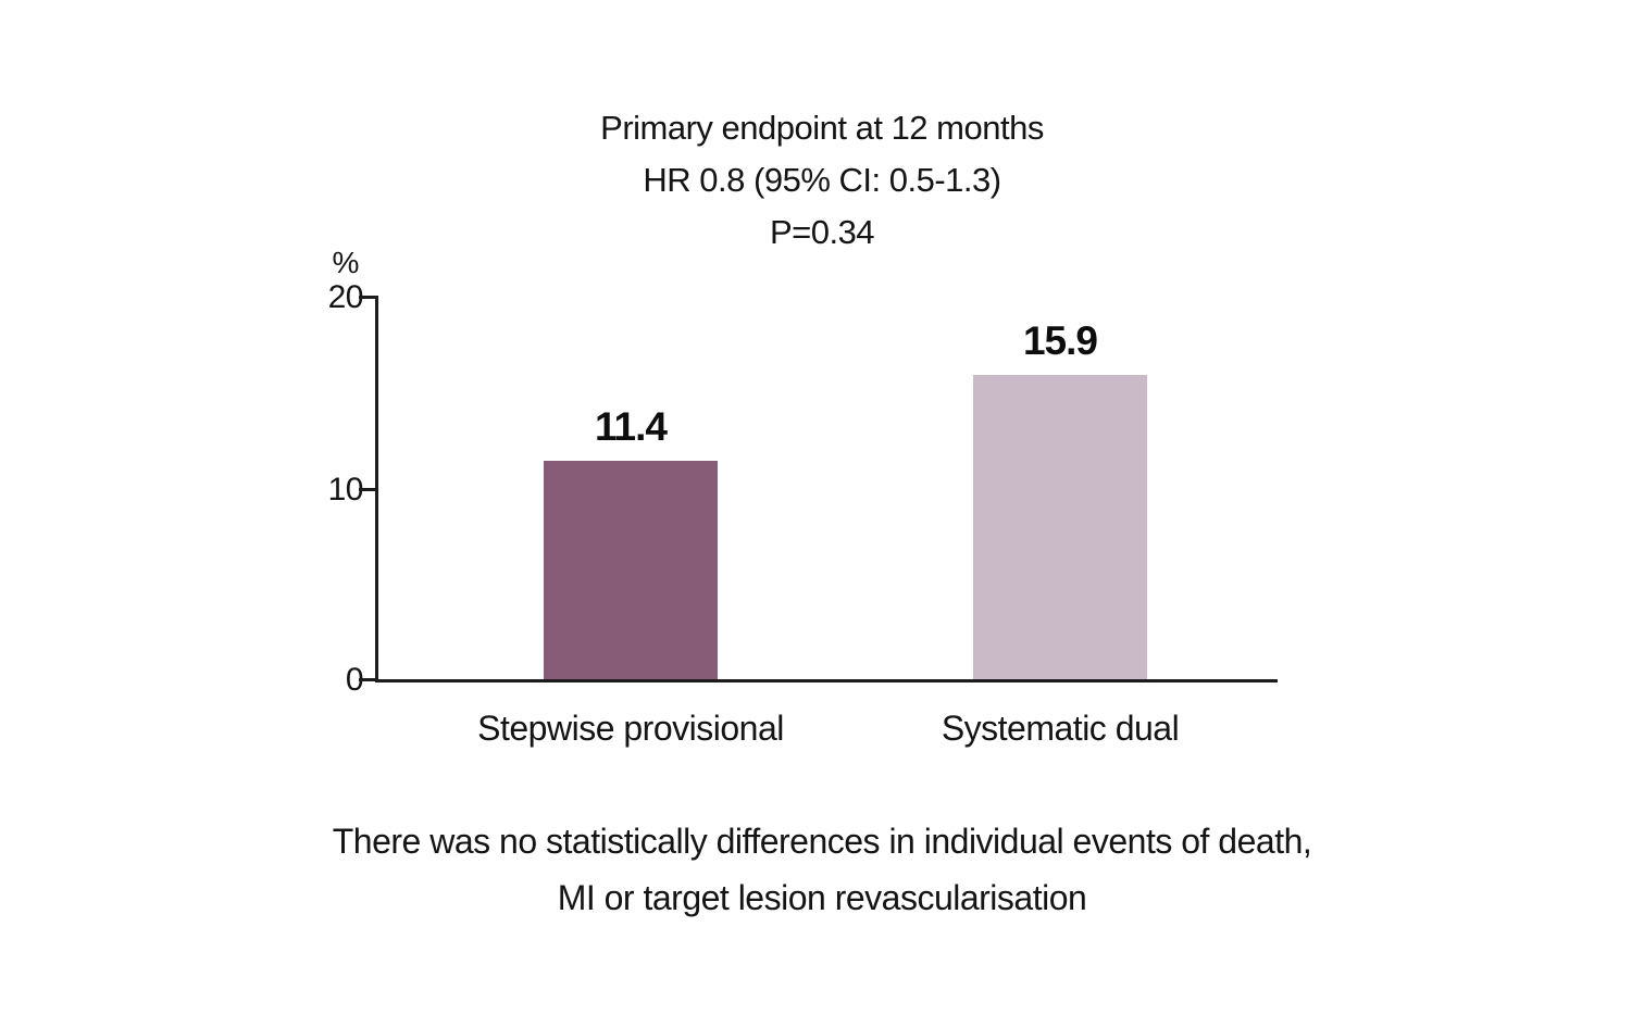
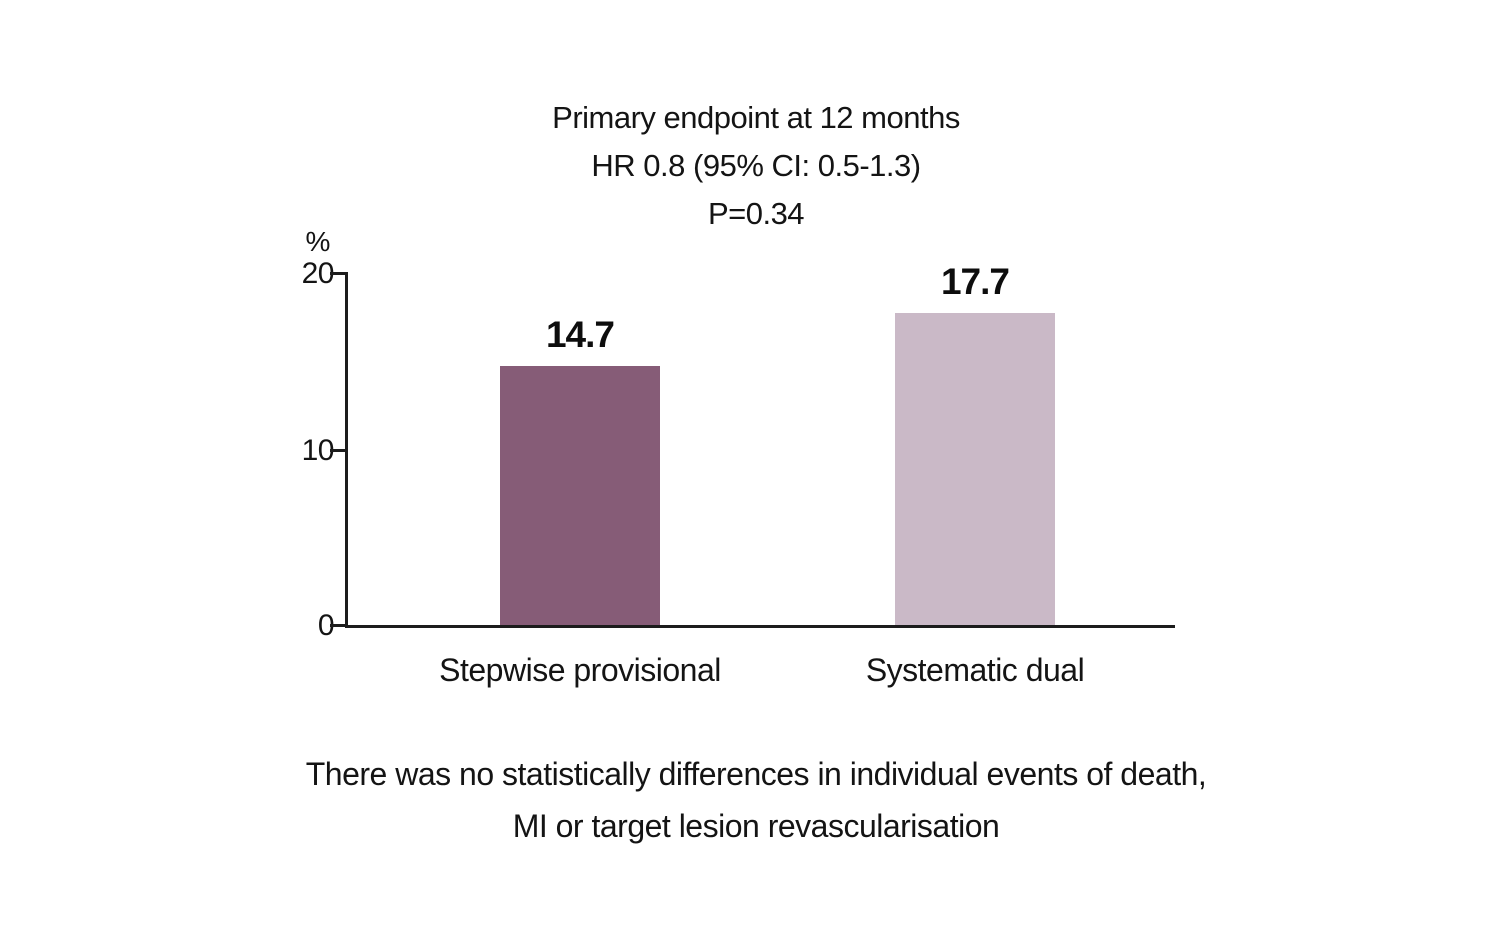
Stepwise provisional: 11.4 -> 14.7
Systematic dual: 15.9 -> 17.7
